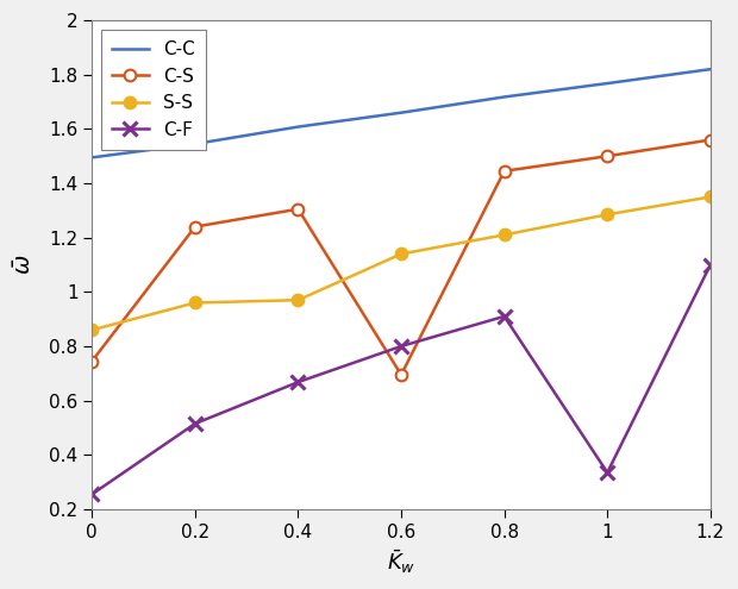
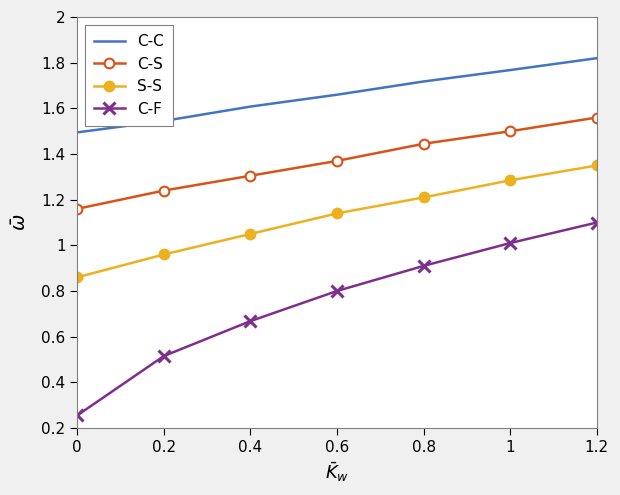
C-S/0: 0.745 -> 1.160
S-S/0.4: 0.970 -> 1.050
C-S/0.6: 0.695 -> 1.370
C-F/1: 0.335 -> 1.010
